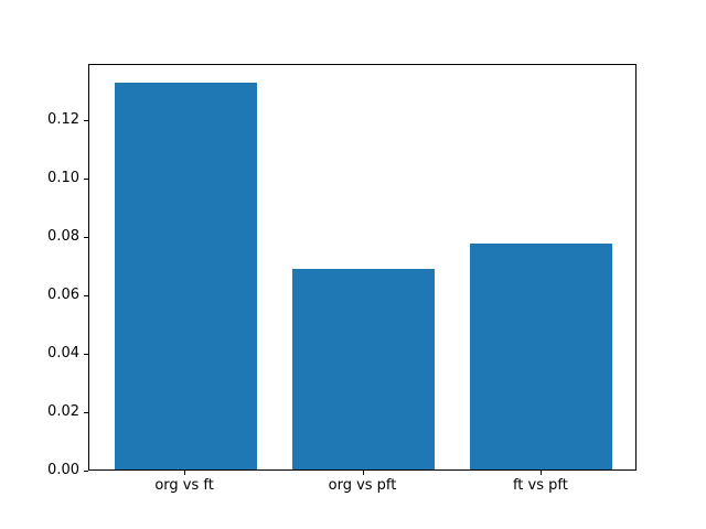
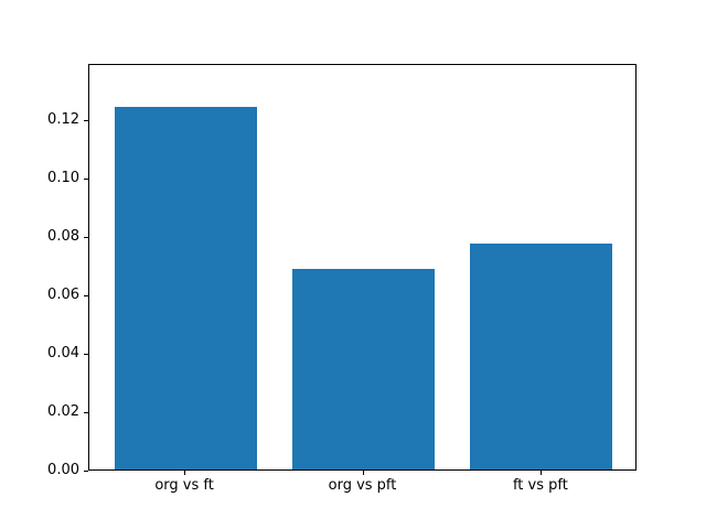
org vs ft: 0.133 -> 0.124
